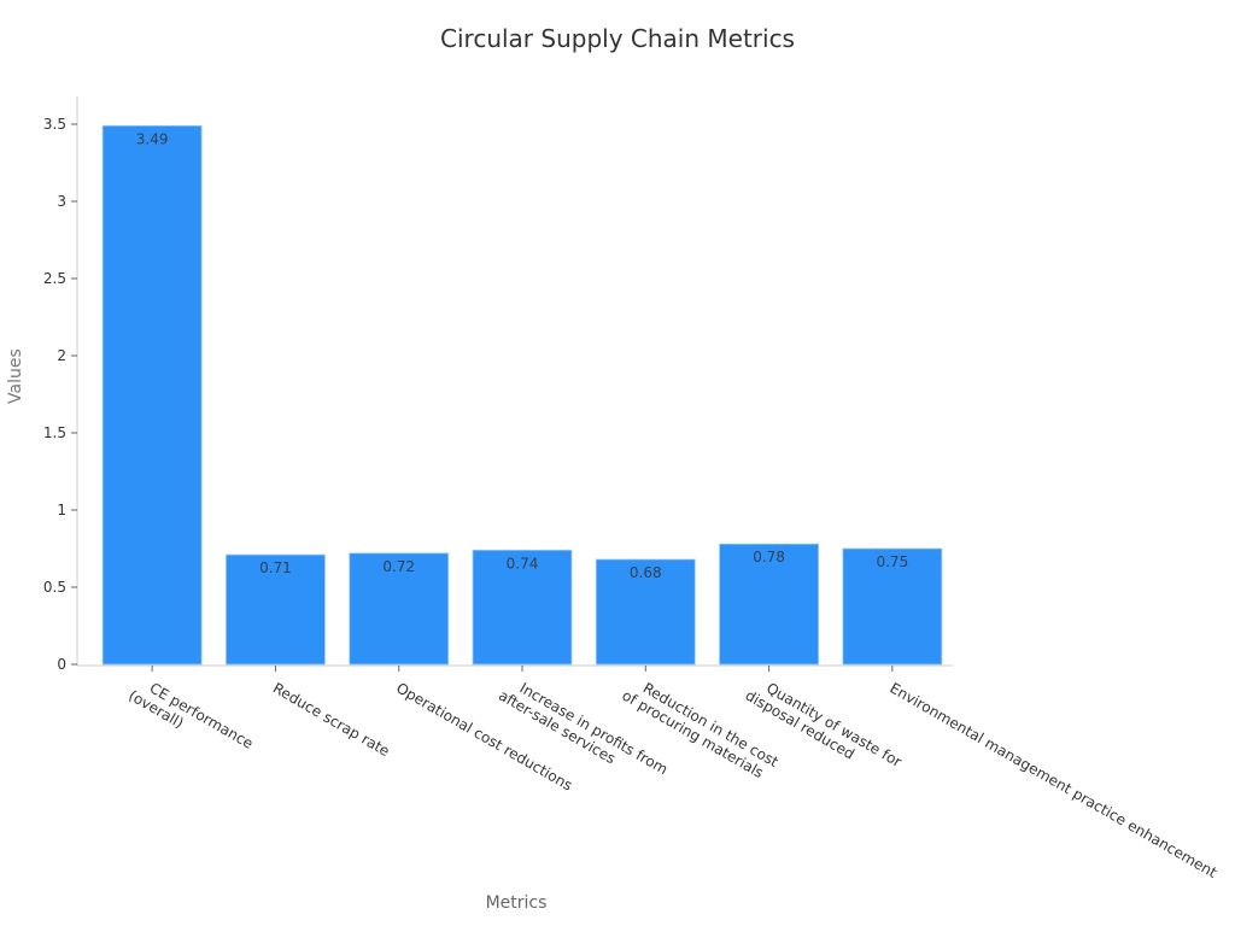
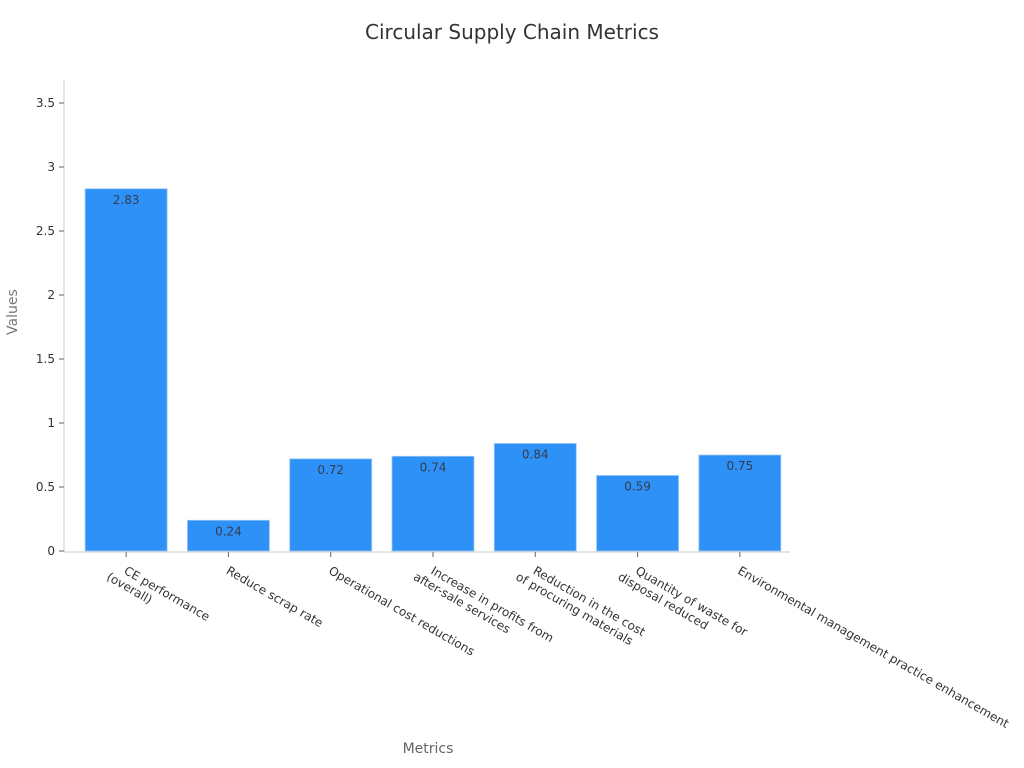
CE performance (overall): 3.49 -> 2.83
Reduce scrap rate: 0.71 -> 0.24
Reduction in the cost of procuring materials: 0.68 -> 0.84
Quantity of waste for disposal reduced: 0.78 -> 0.59
